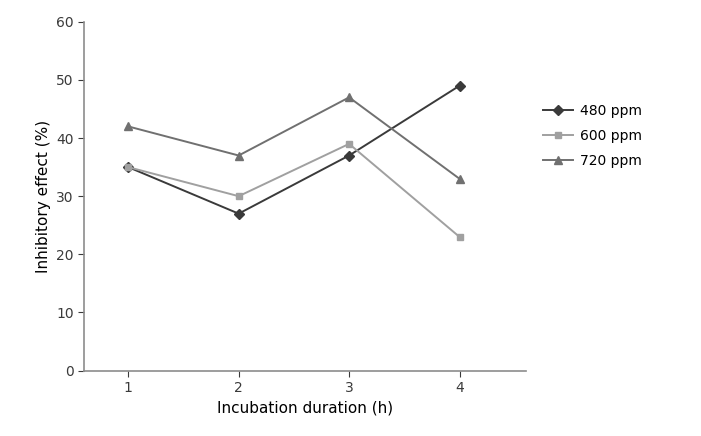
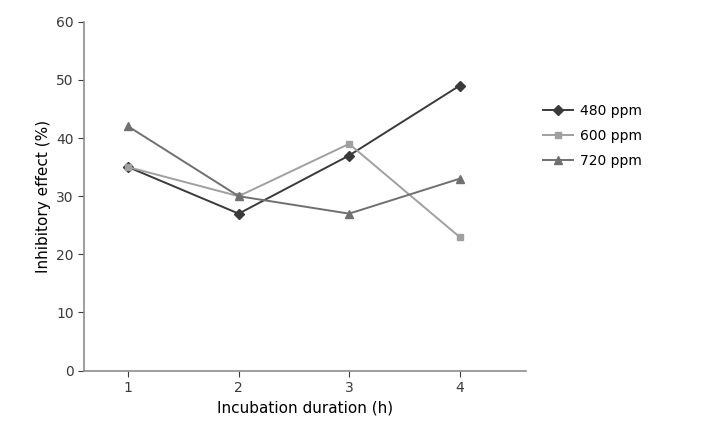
720 ppm/2: 37 -> 30
720 ppm/3: 47 -> 27
